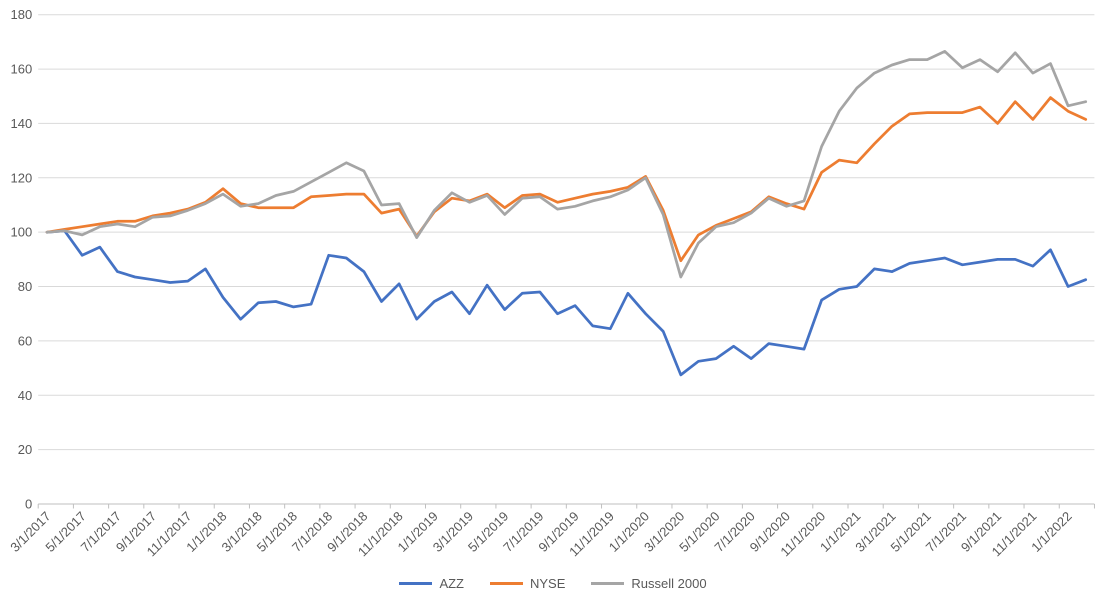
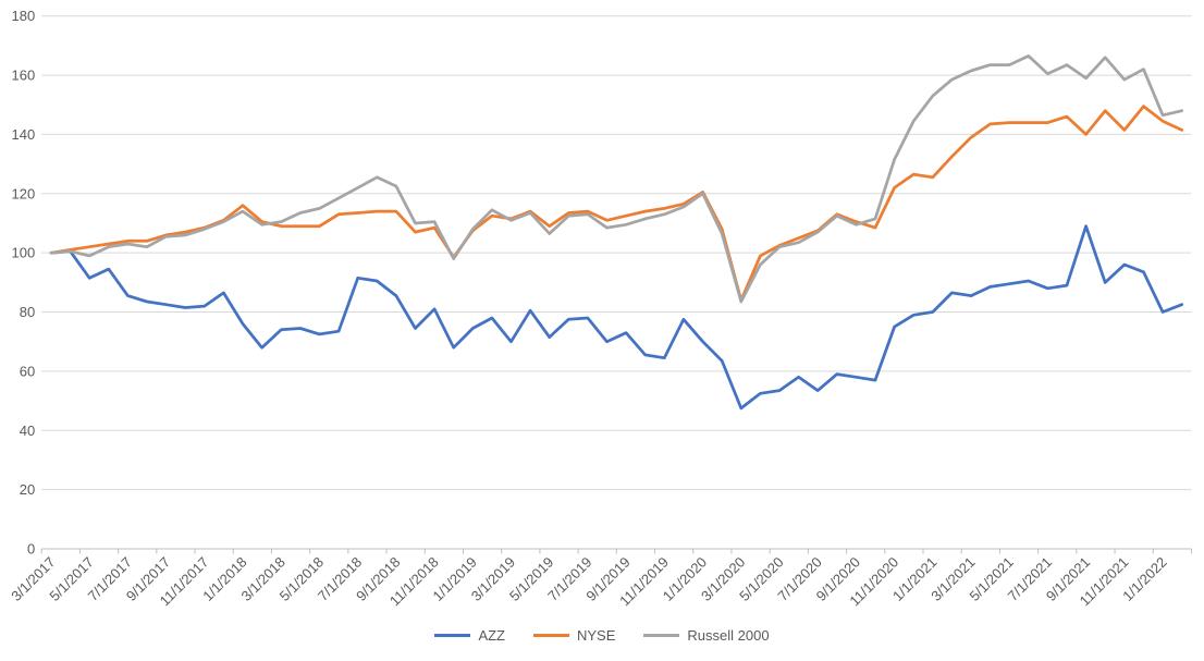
NYSE/3/1/2020: 90 -> 84
AZZ/9/1/2021: 90 -> 109
AZZ/11/1/2021: 88 -> 96
